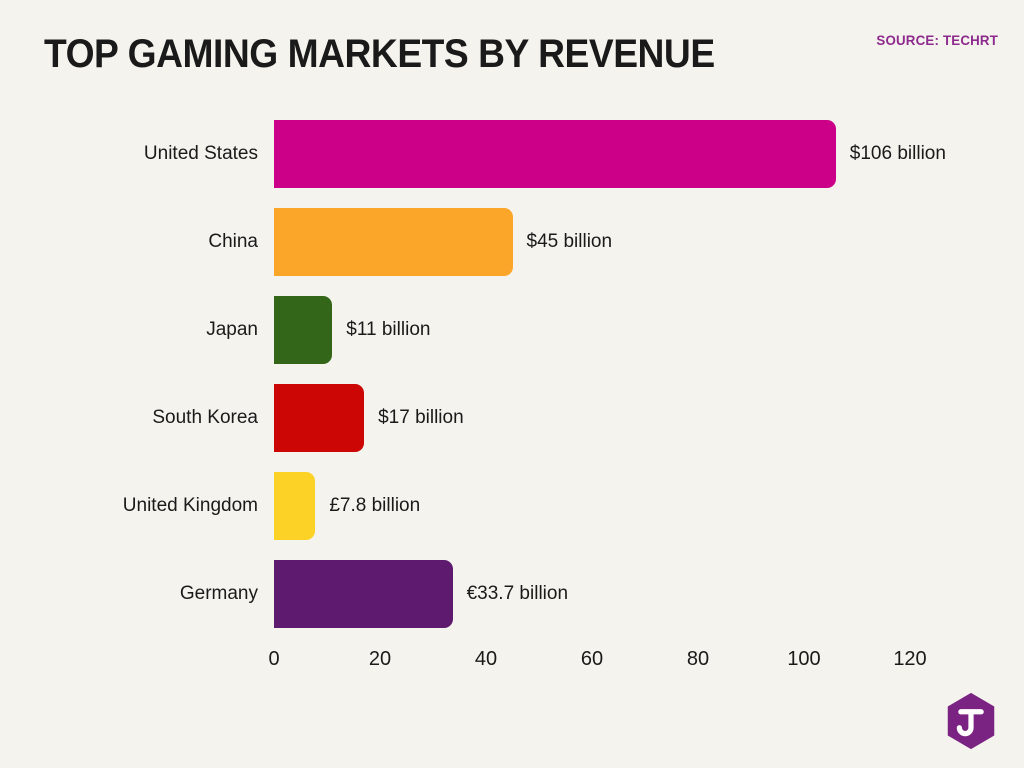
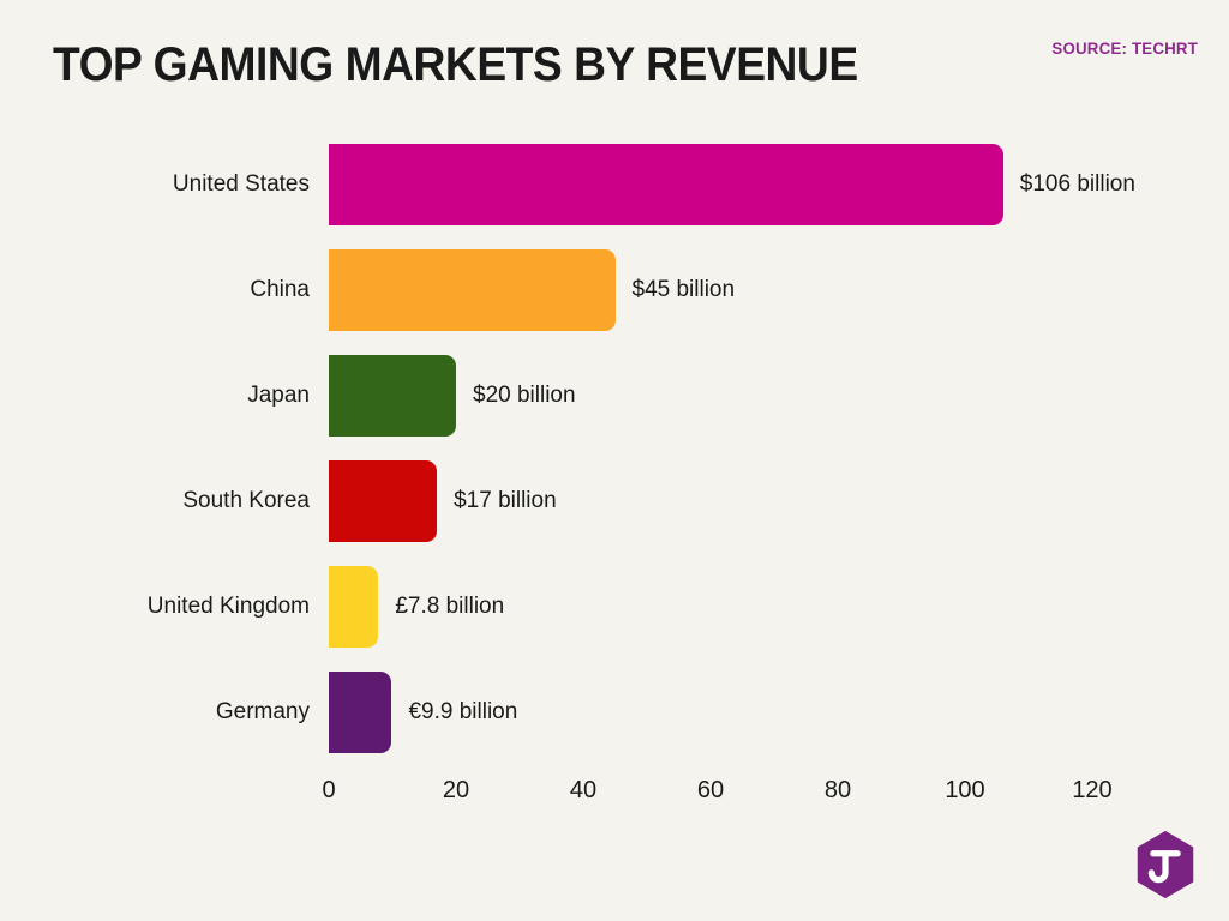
Japan: $11 -> $20
Germany: €33.7 -> €9.9
